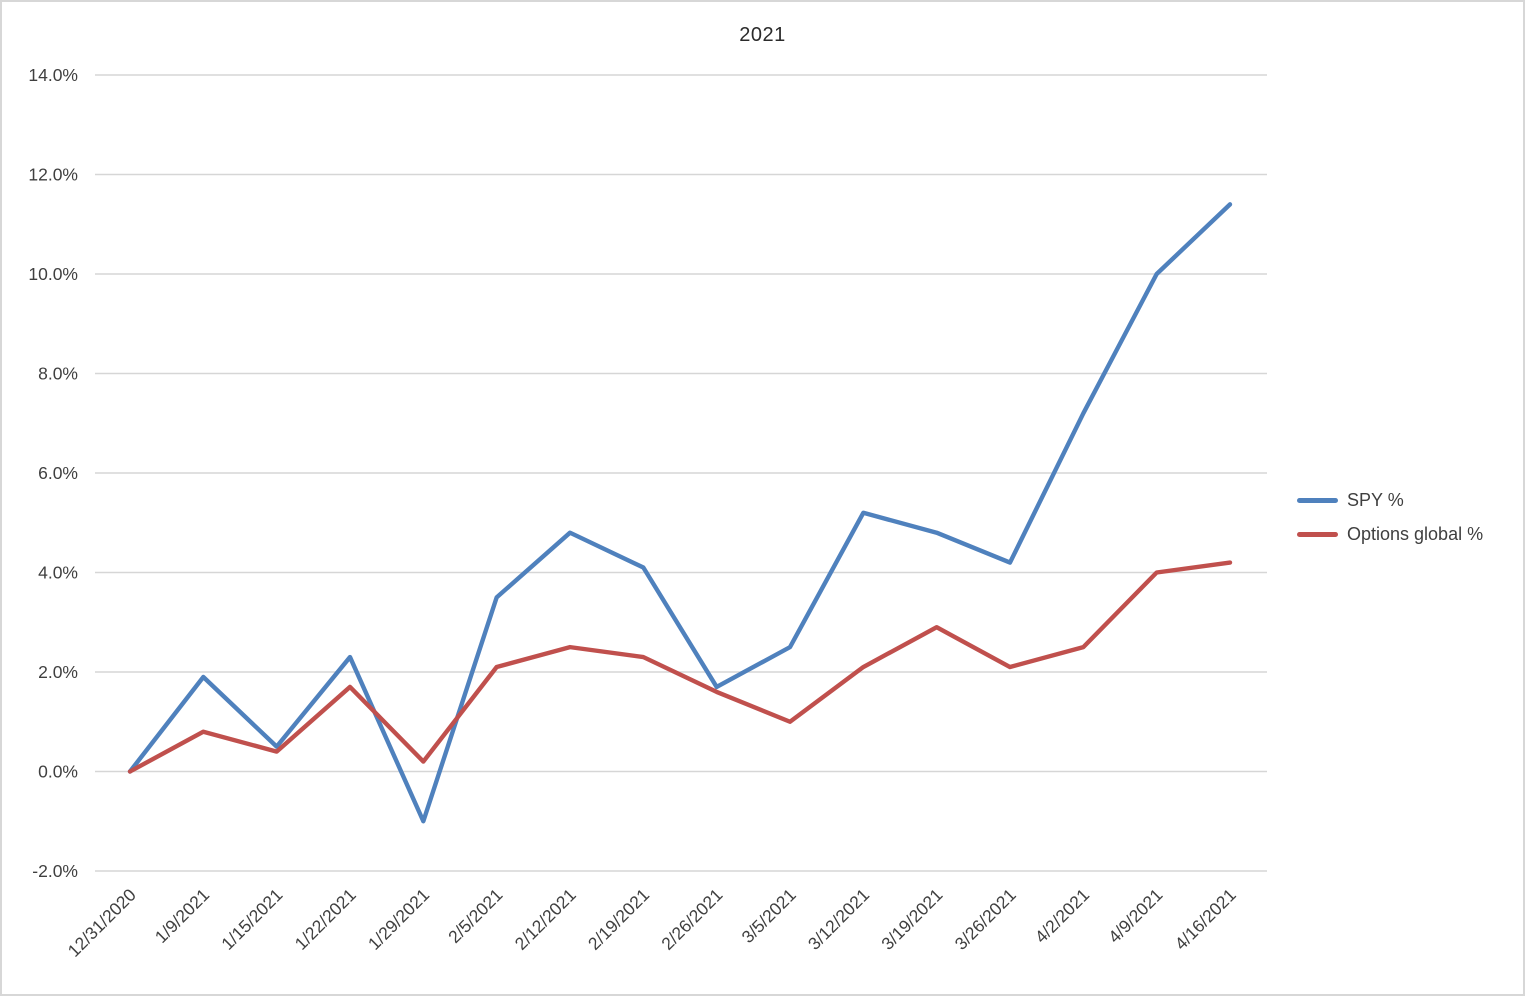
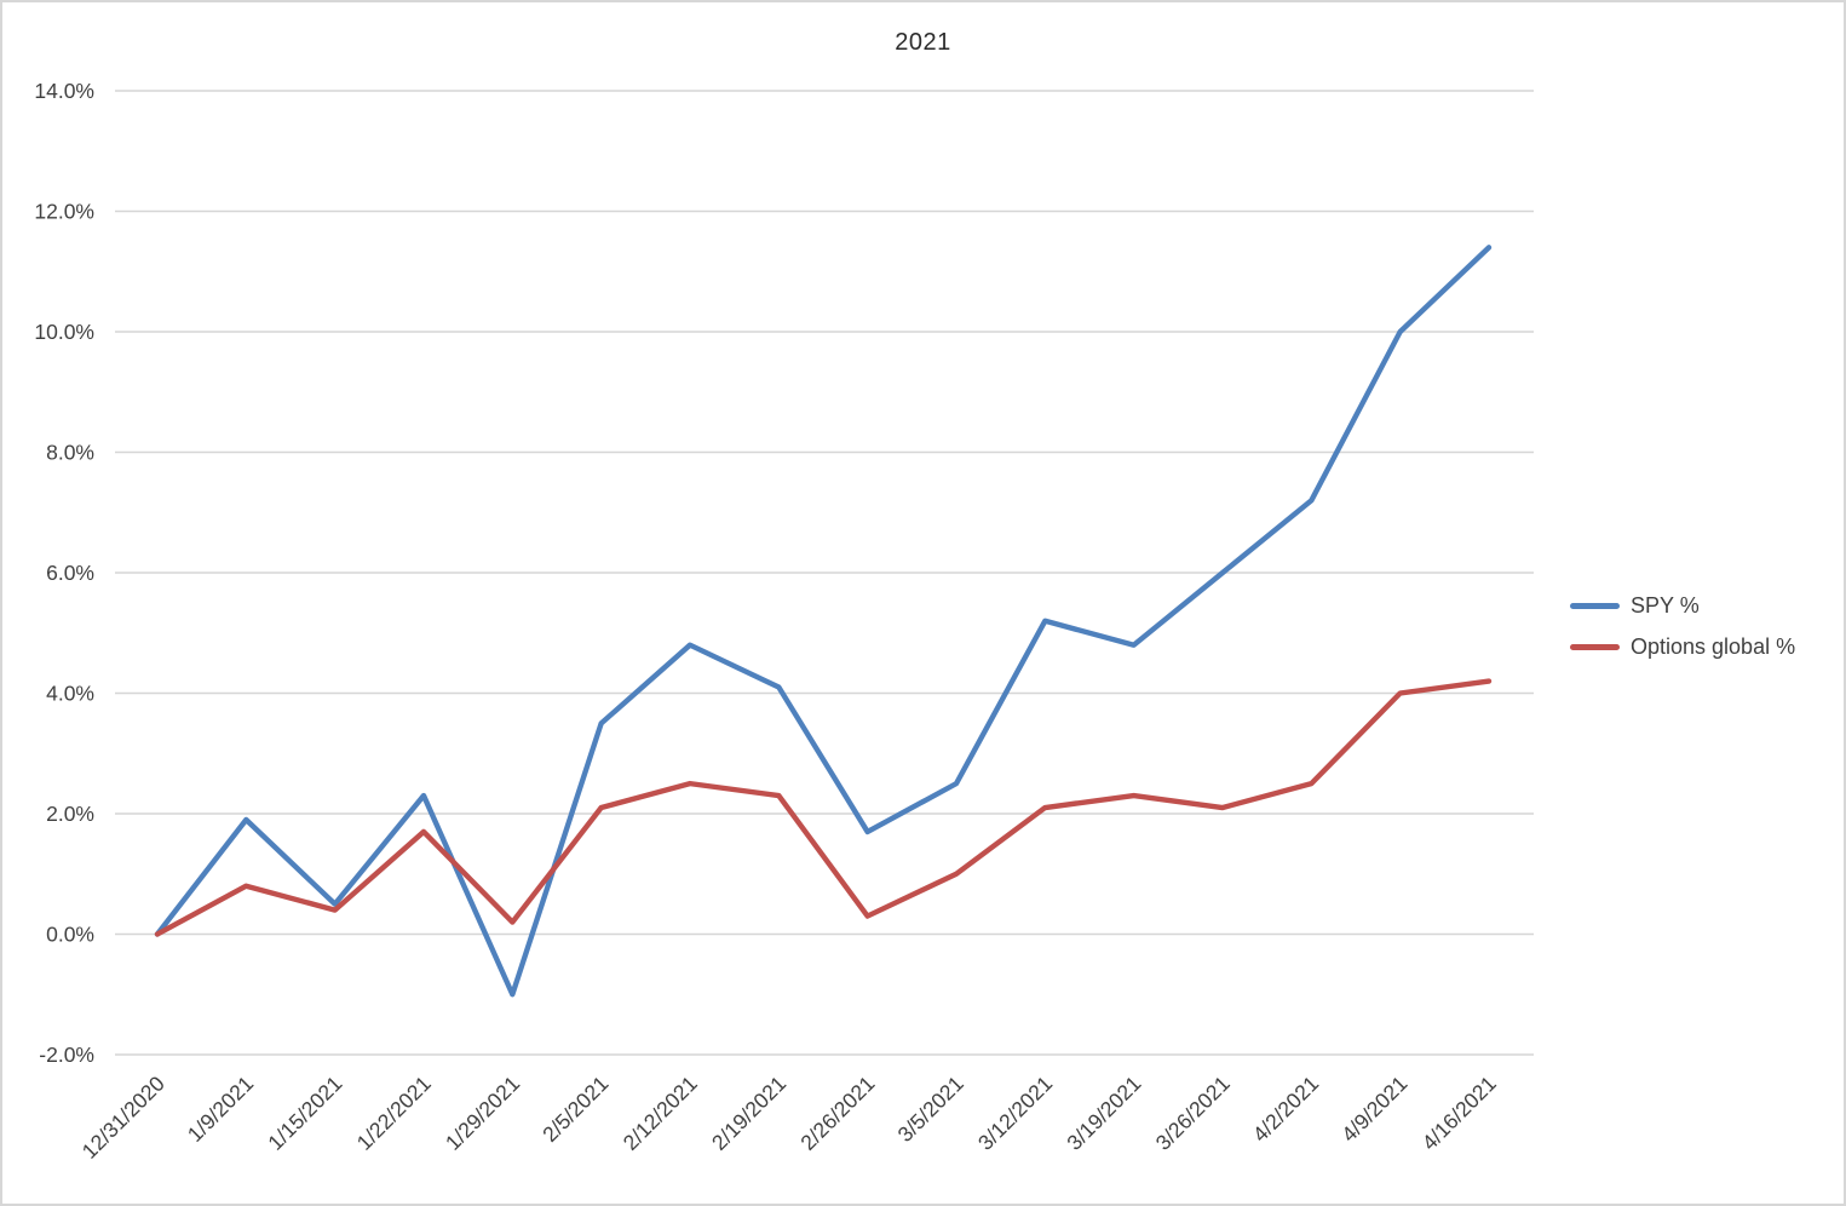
Options global %/2/26/2021: 1.6% -> 0.3%
Options global %/3/19/2021: 2.9% -> 2.3%
SPY %/3/26/2021: 4.2% -> 6.0%
